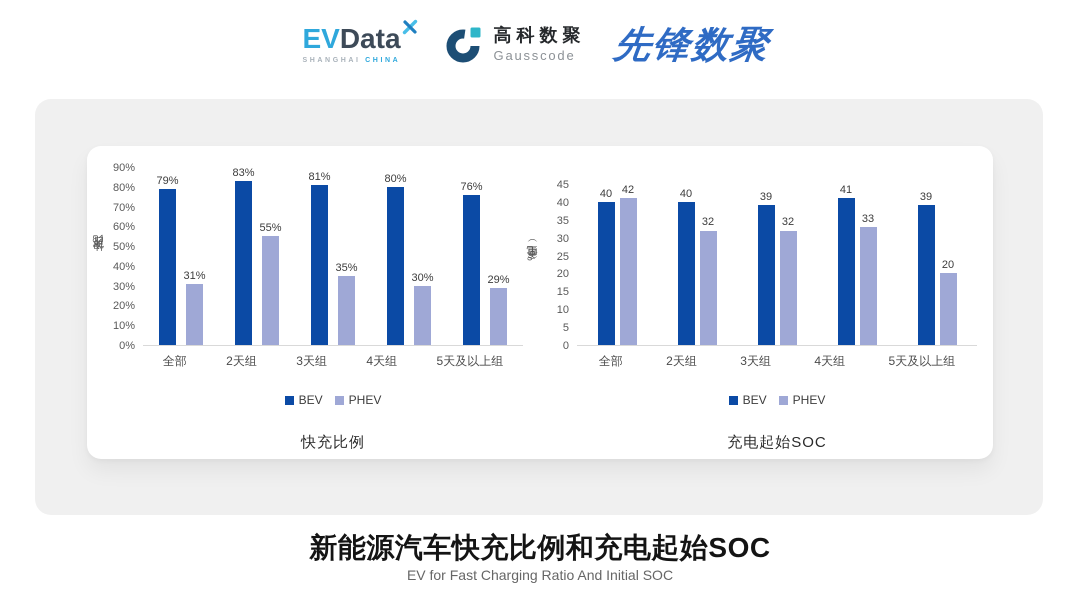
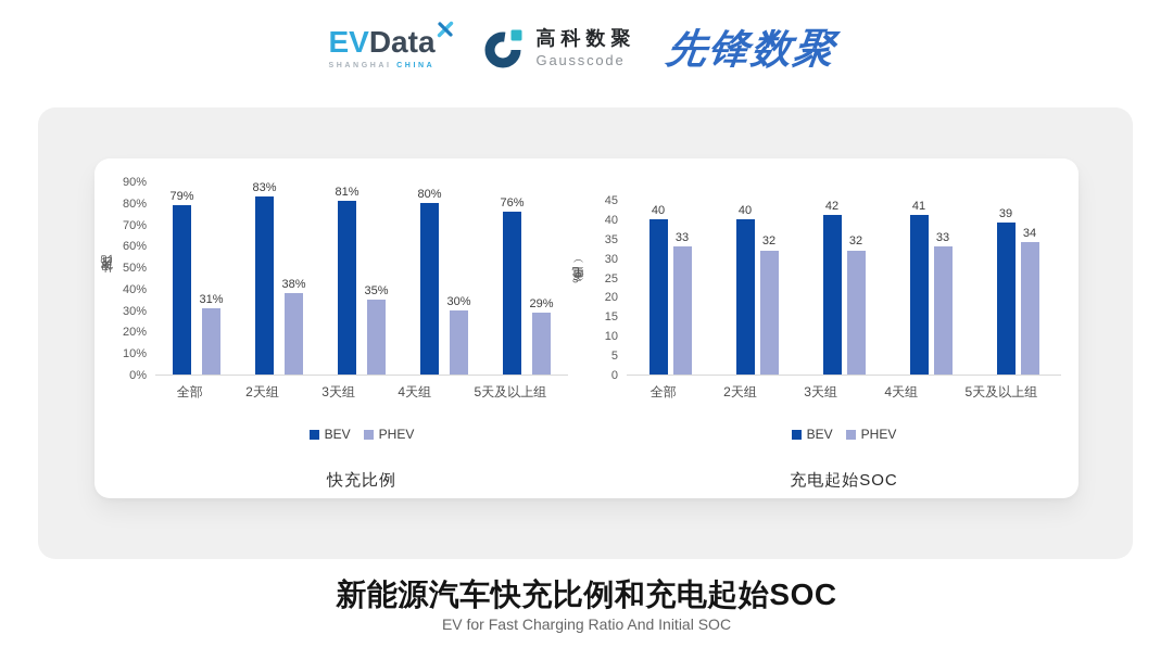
快充比例/PHEV/2天组: 55% -> 38%
充电起始SOC/PHEV/全部: 42 -> 33
充电起始SOC/BEV/3天组: 39 -> 42
充电起始SOC/PHEV/5天及以上组: 20 -> 34
